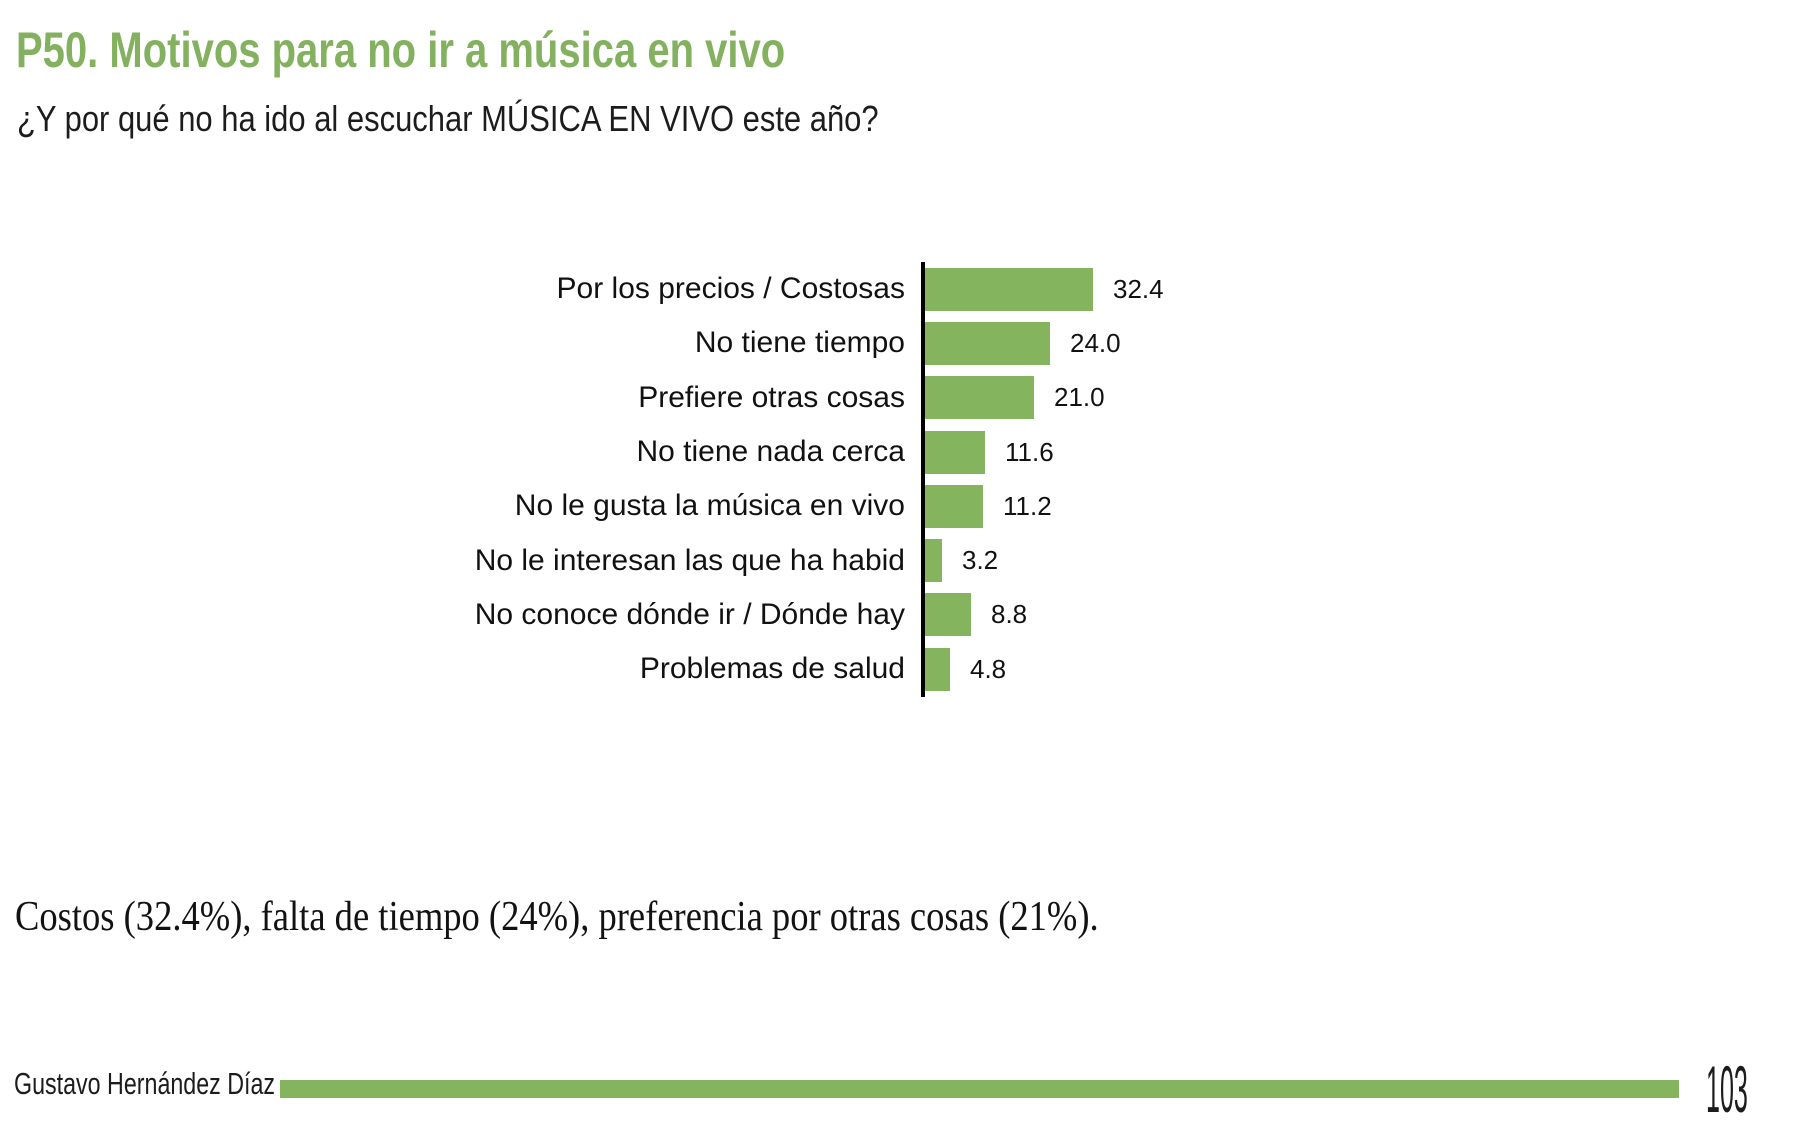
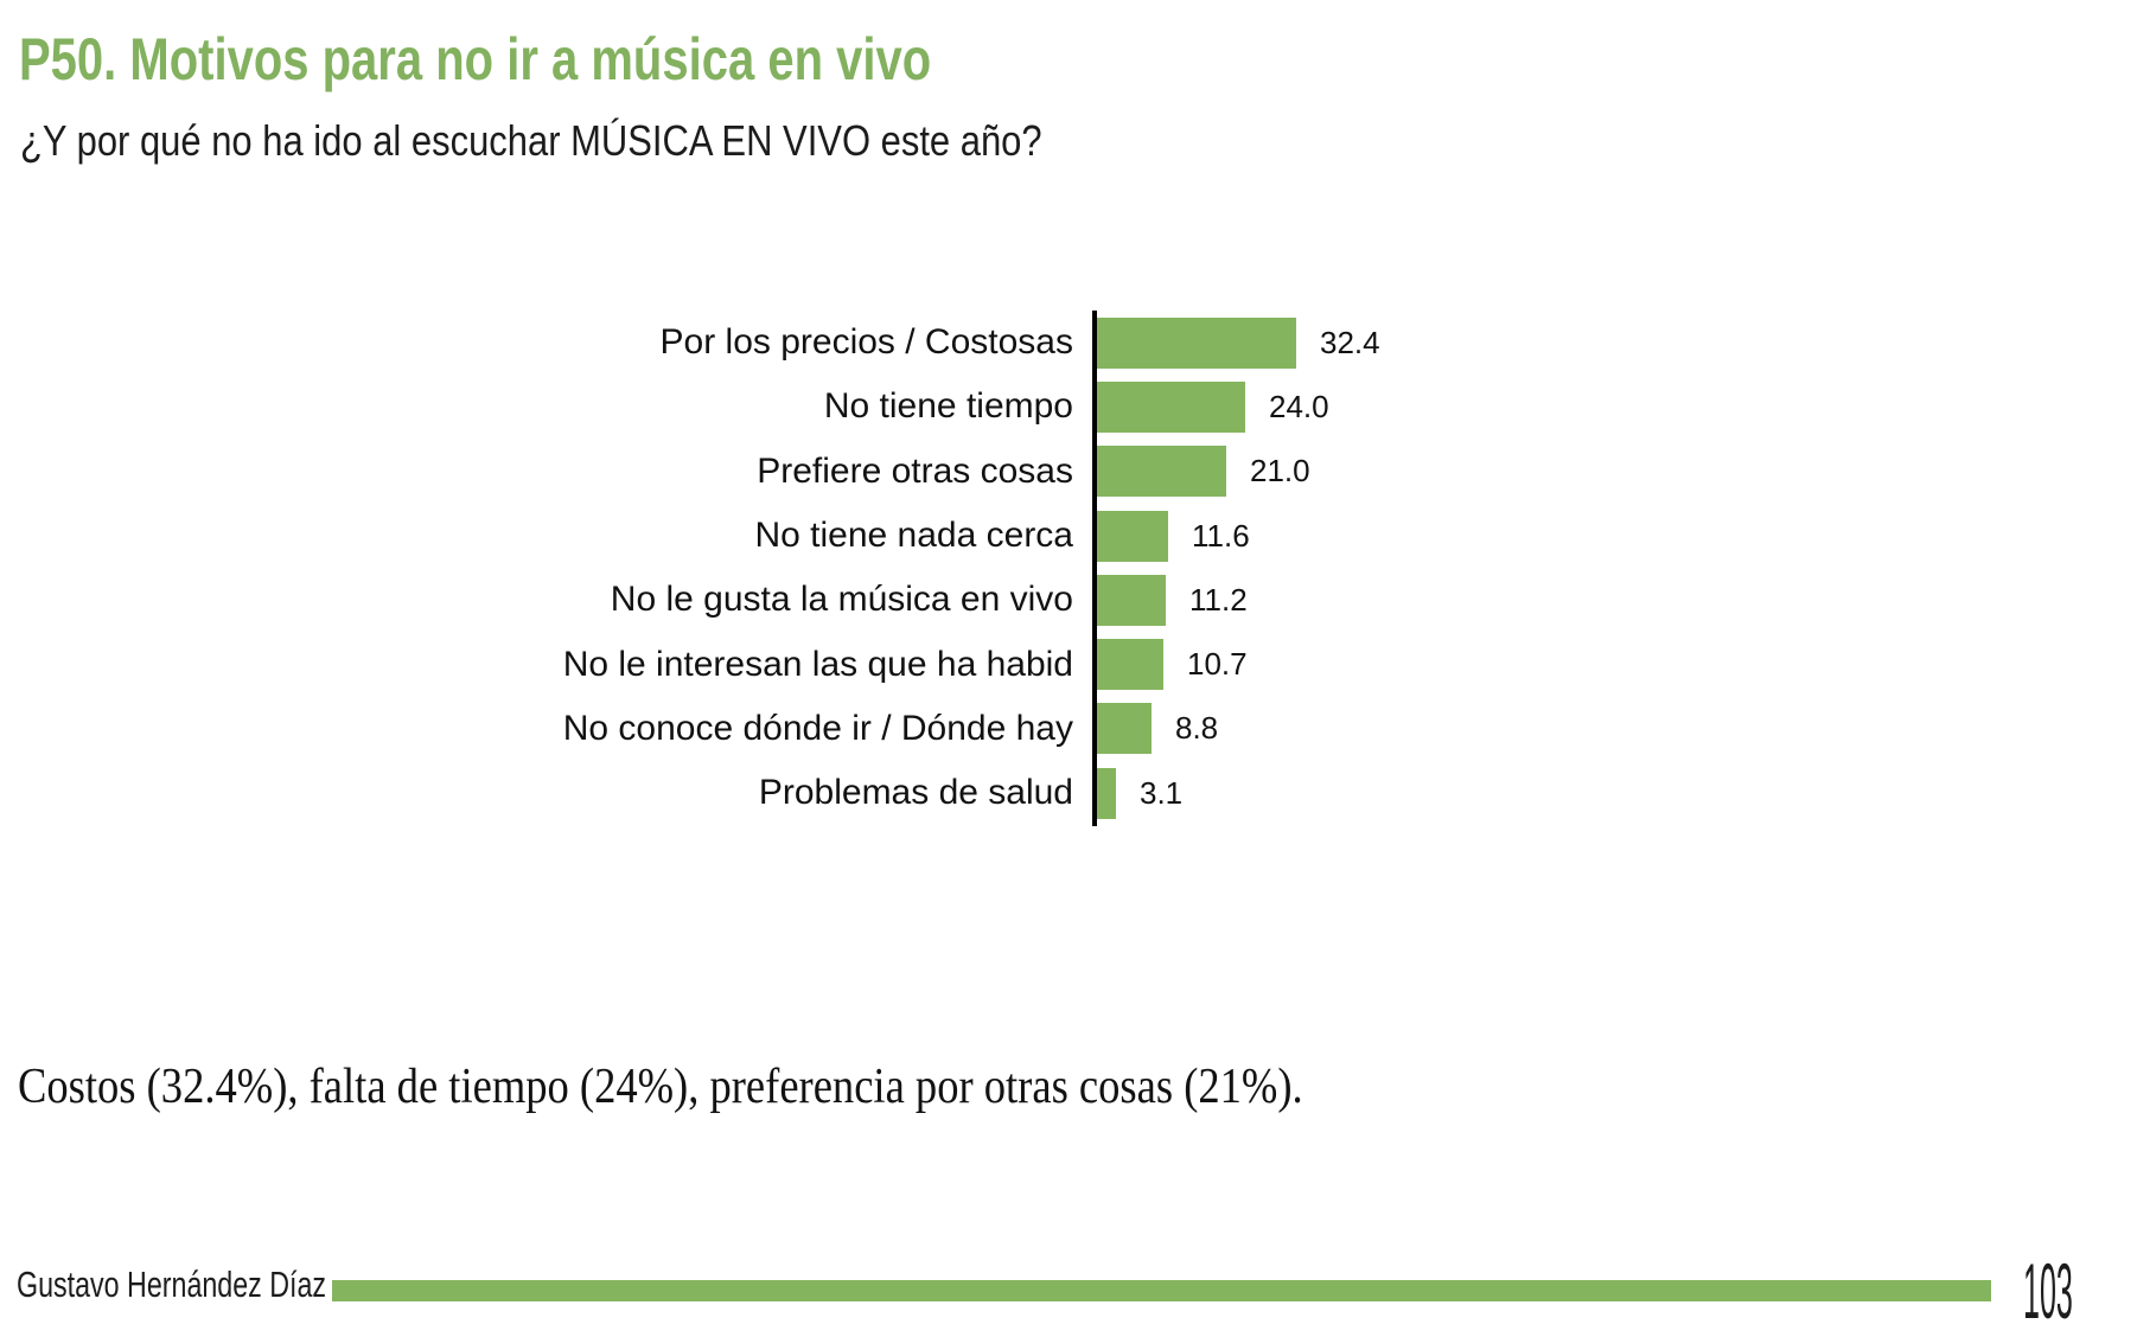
No le interesan las que ha habid: 3.2 -> 10.7
Problemas de salud: 4.8 -> 3.1
